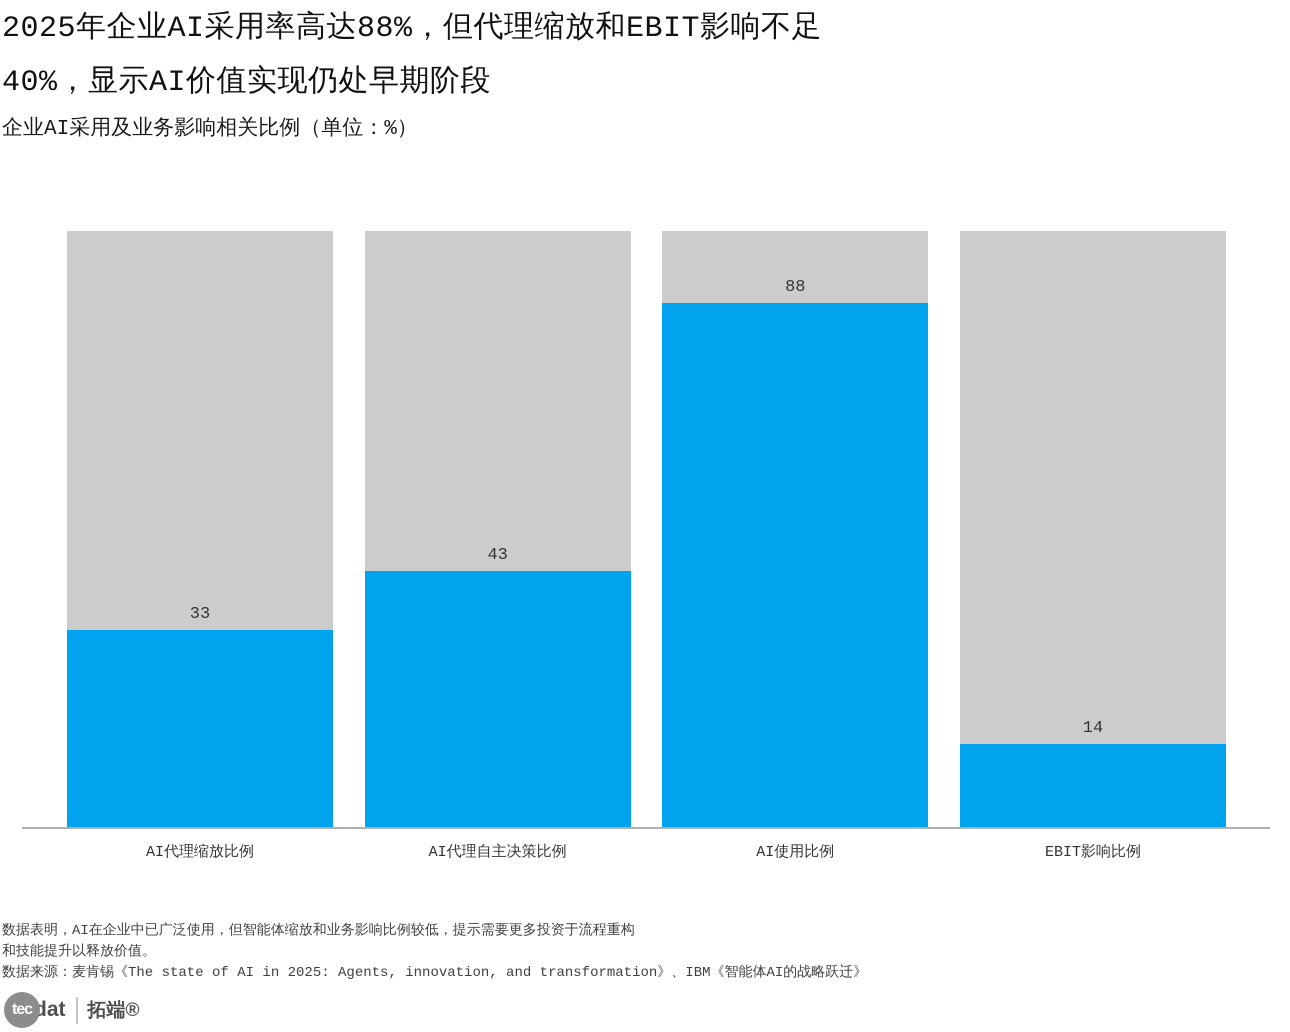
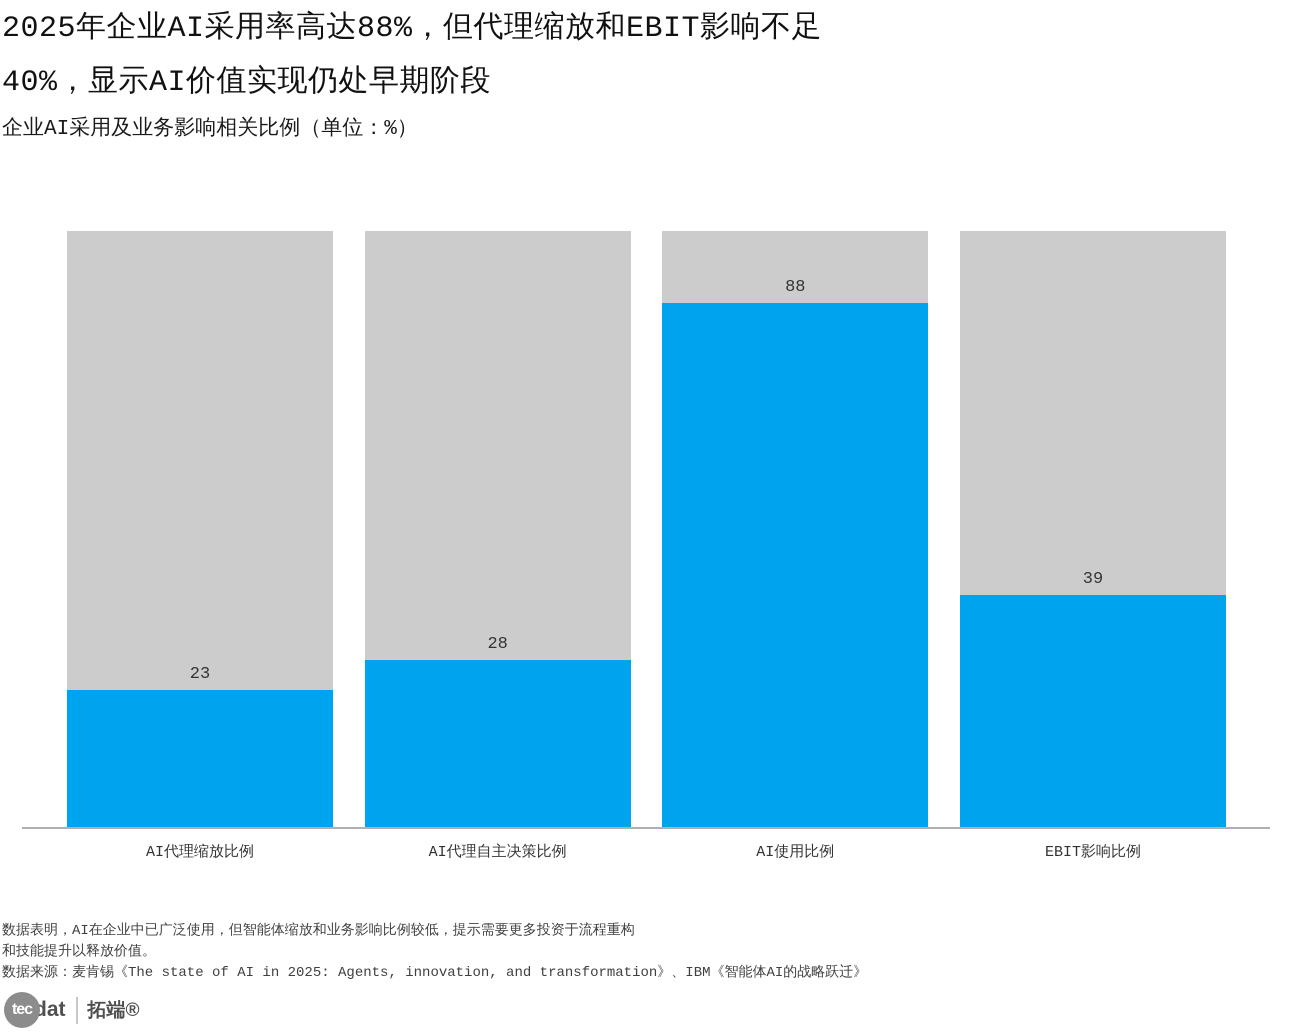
AI代理缩放比例: 33 -> 23
AI代理自主决策比例: 43 -> 28
EBIT影响比例: 14 -> 39
